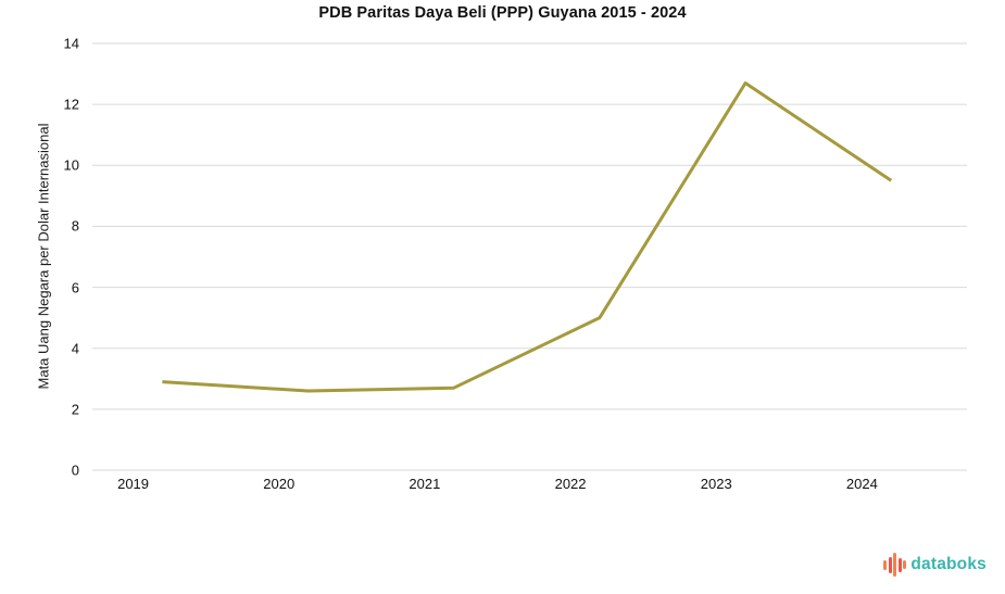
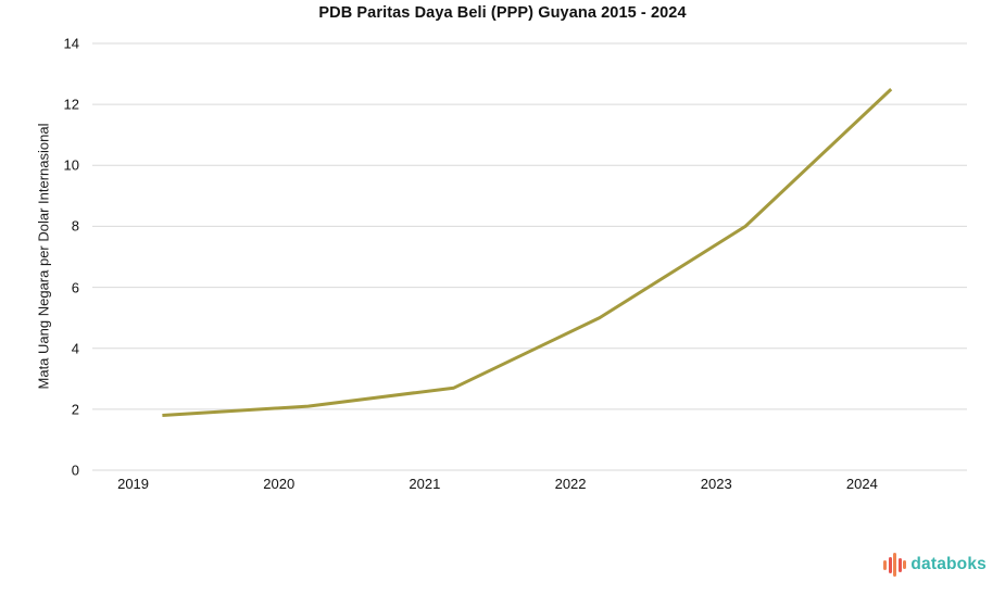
2019: 2.9 -> 1.8
2020: 2.6 -> 2.1
2023: 12.7 -> 8.0
2024: 9.5 -> 12.5
